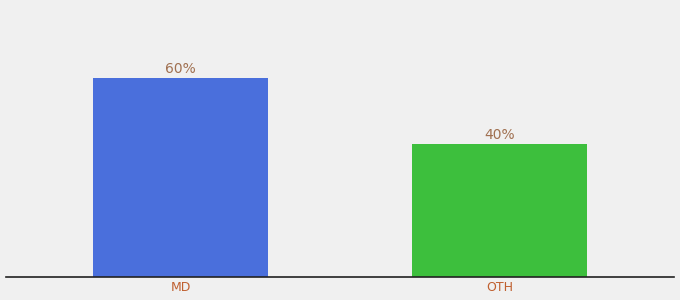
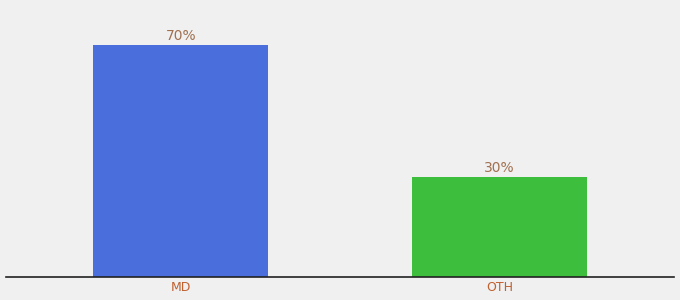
MD: 60% -> 70%
OTH: 40% -> 30%
